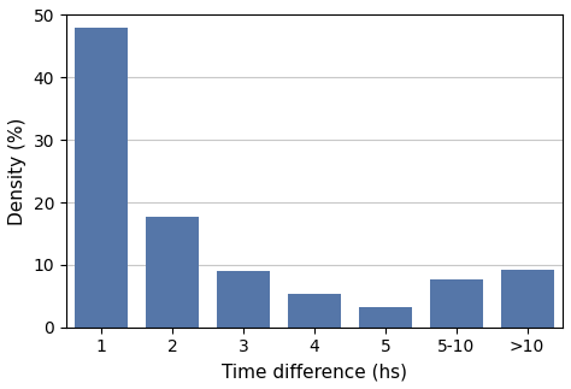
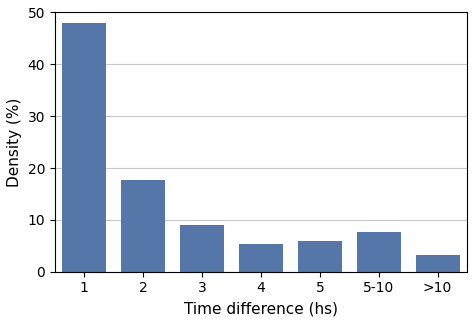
5: 3.3 -> 6.0
>10: 9.3 -> 3.2
